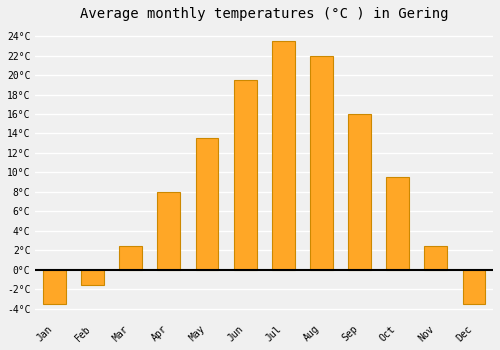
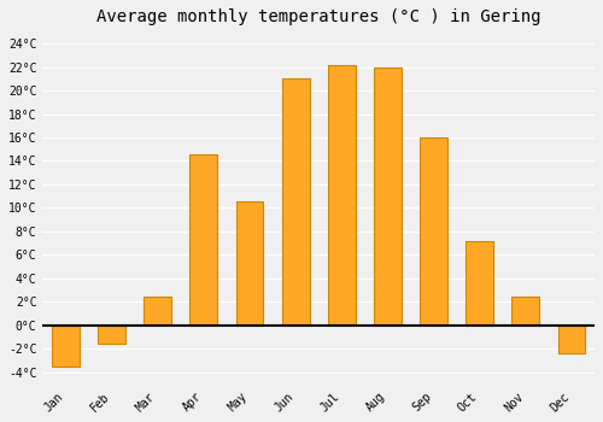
Apr: 8.0°C -> 14.6°C
May: 13.5°C -> 10.6°C
Jun: 19.5°C -> 21.0°C
Jul: 23.5°C -> 22.2°C
Oct: 9.5°C -> 7.2°C
Dec: -3.5°C -> -2.4°C
